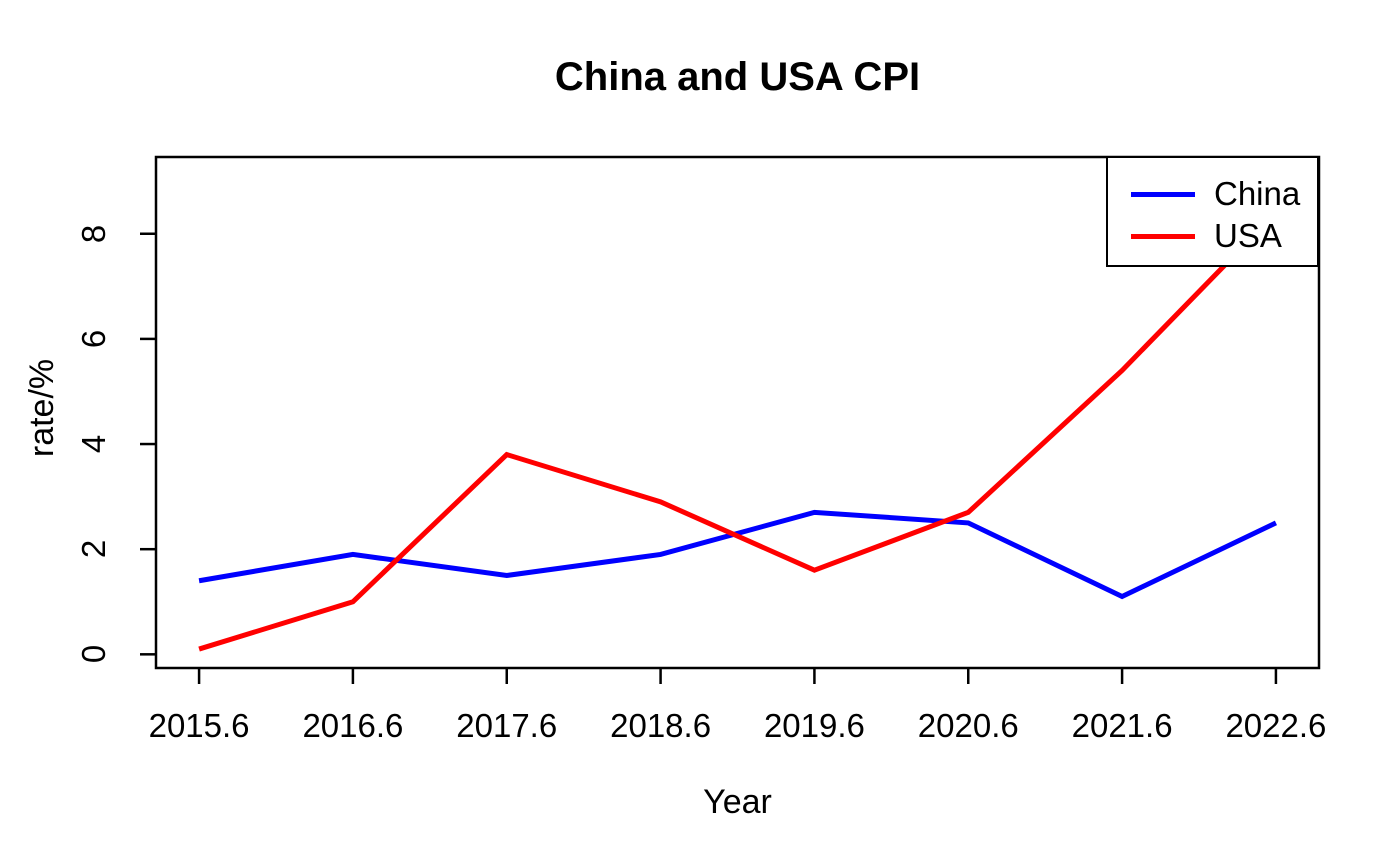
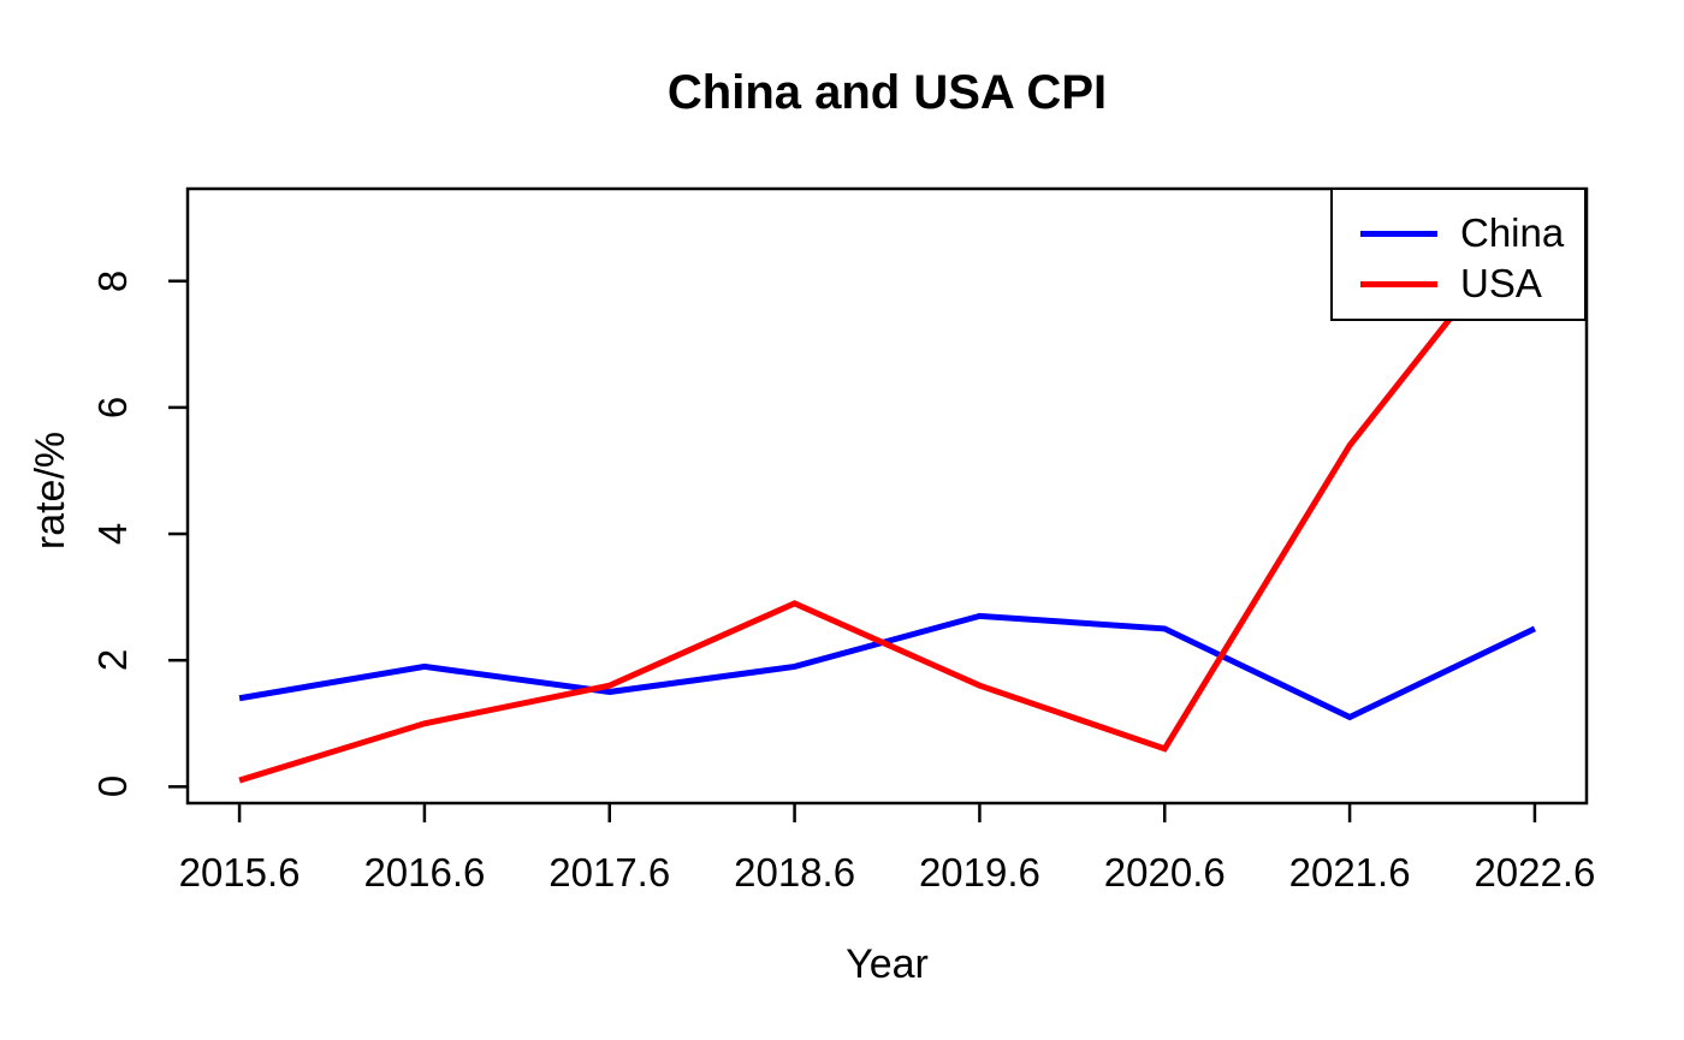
USA/2017.6: 3.8 -> 1.6
USA/2020.6: 2.7 -> 0.6
USA/2022.6: 8.4 -> 9.1
